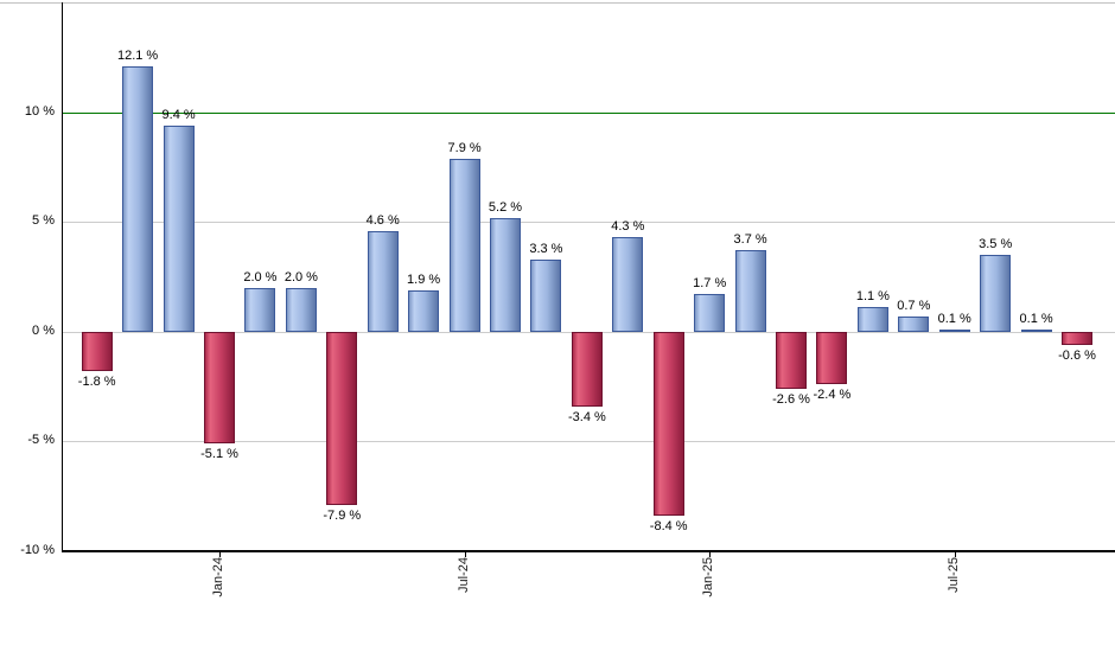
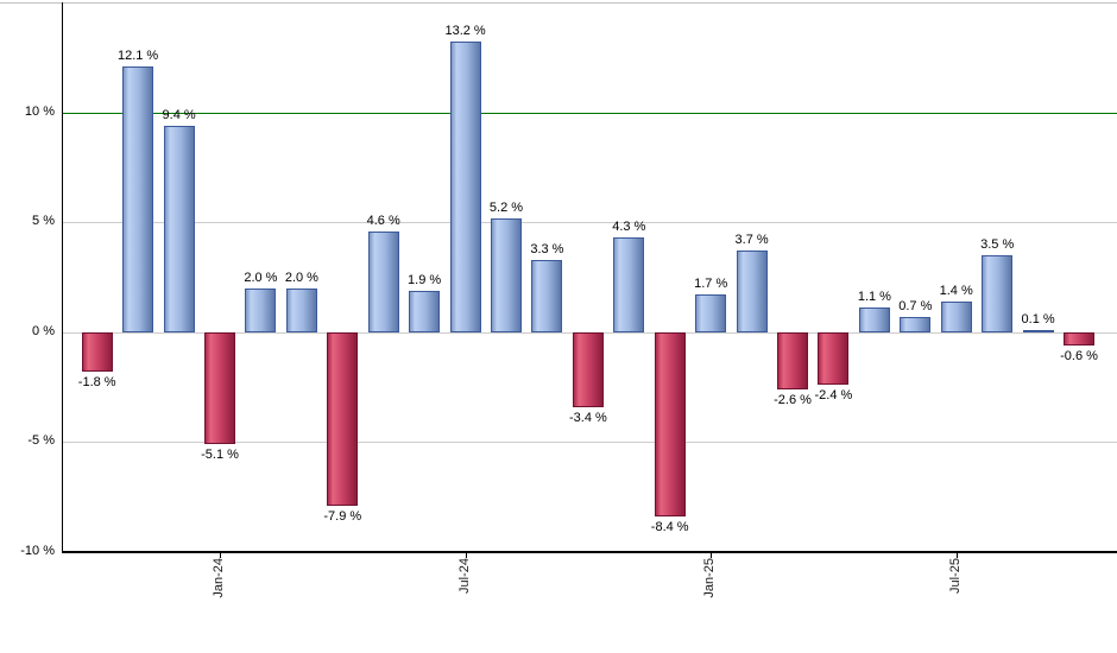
Jul-24: 7.9 -> 13.2
Jul-25: 0.1 -> 1.4
